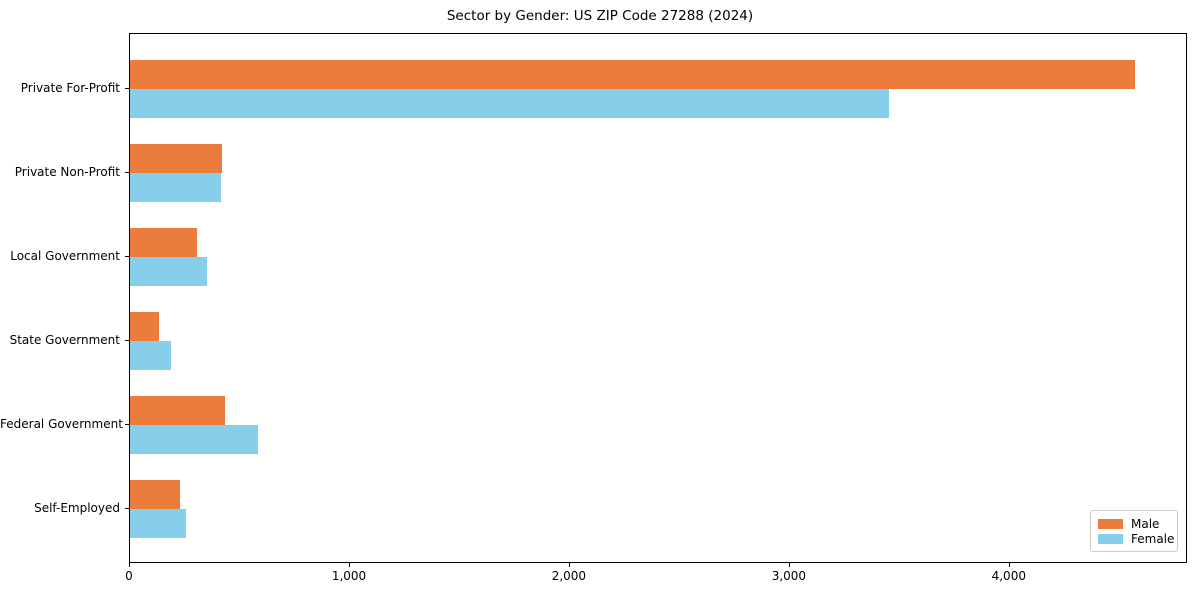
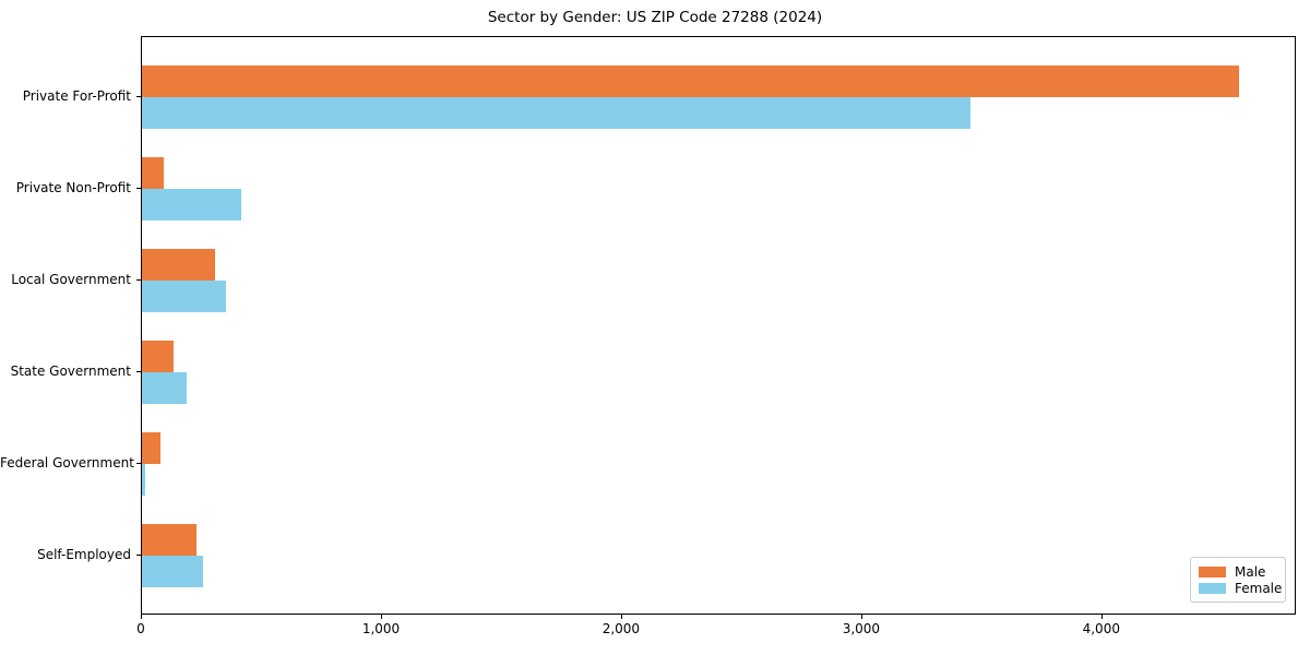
Male/Private Non-Profit: 420 -> 90
Male/Federal Government: 430 -> 80
Female/Federal Government: 580 -> 20
